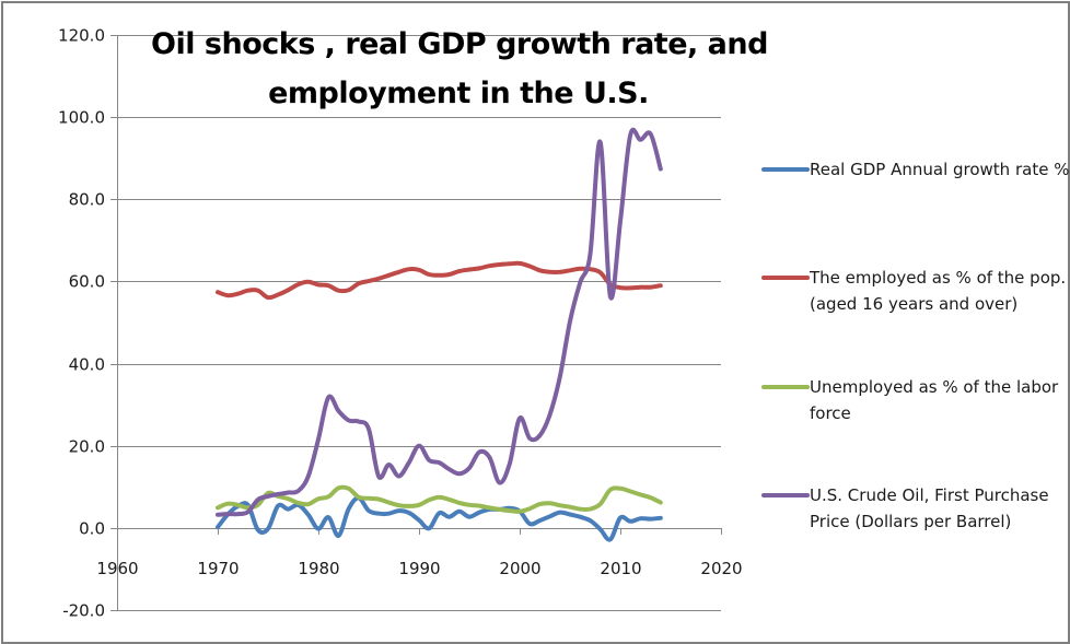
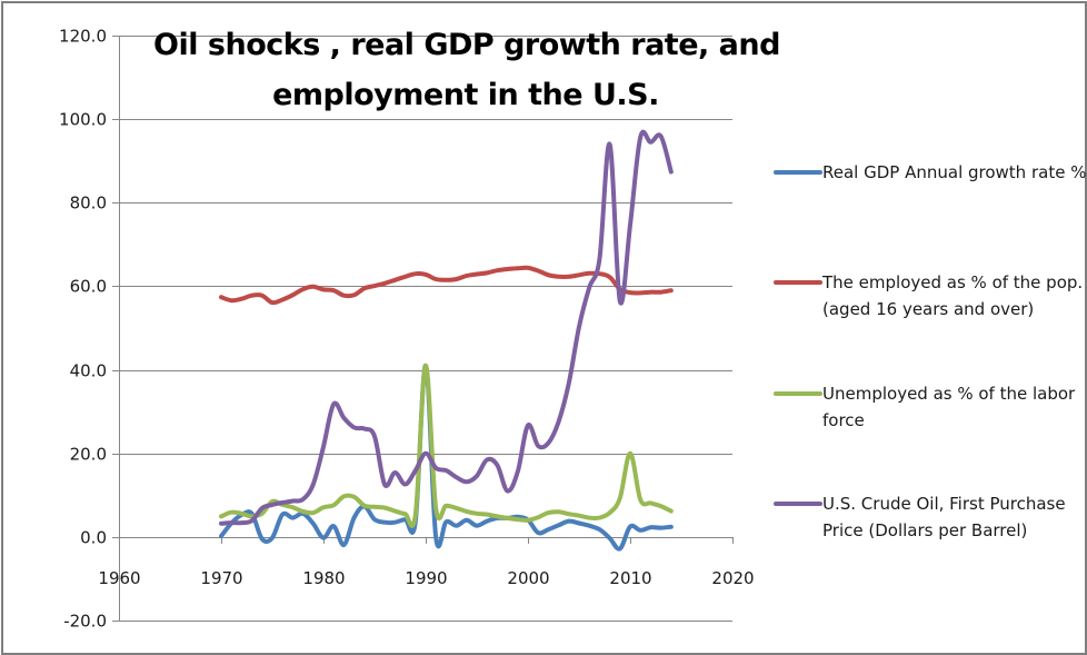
Real GDP Annual growth rate %/1990: 2 -> 41
Unemployed as % of the labor force/1990: 6 -> 41
Unemployed as % of the labor force/2010: 10 -> 20
